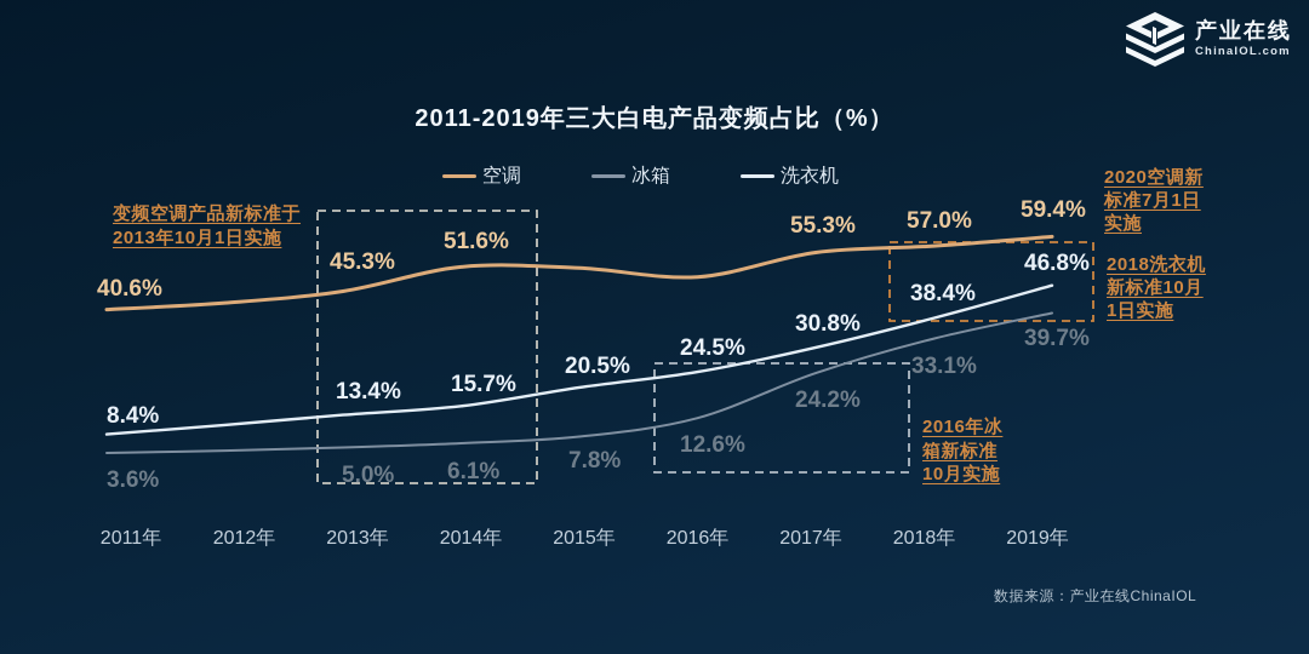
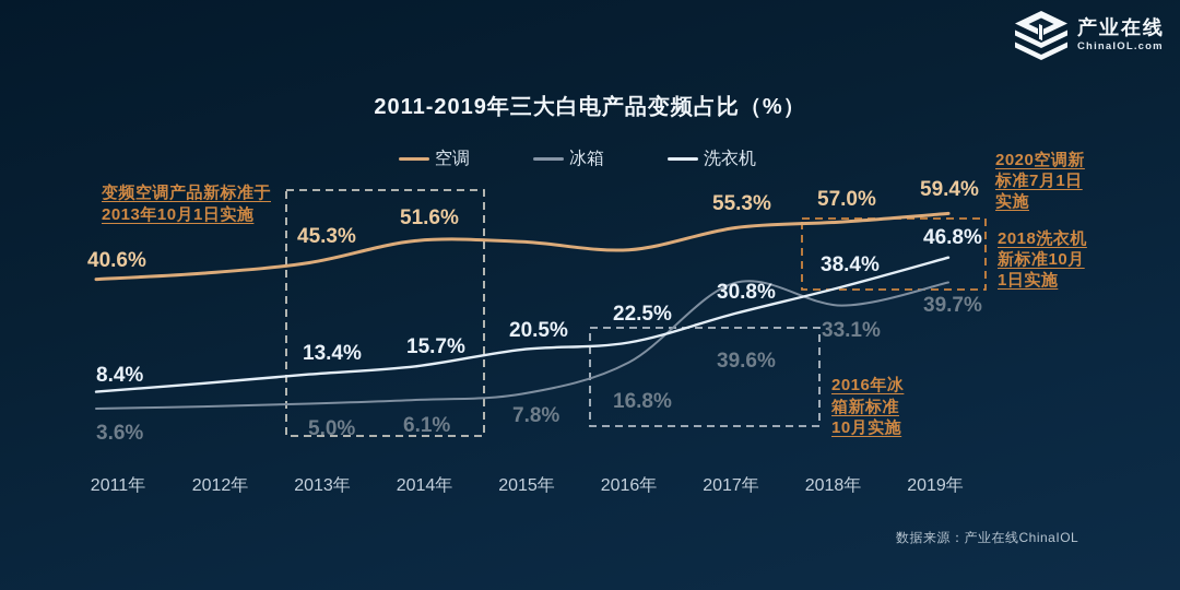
冰箱/2016年: 12.6% -> 16.8%
洗衣机/2016年: 24.5% -> 22.5%
冰箱/2017年: 24.2% -> 39.6%
